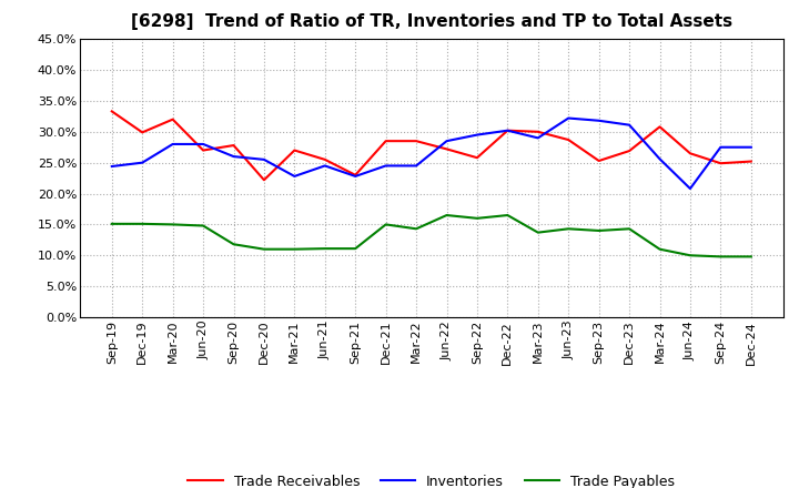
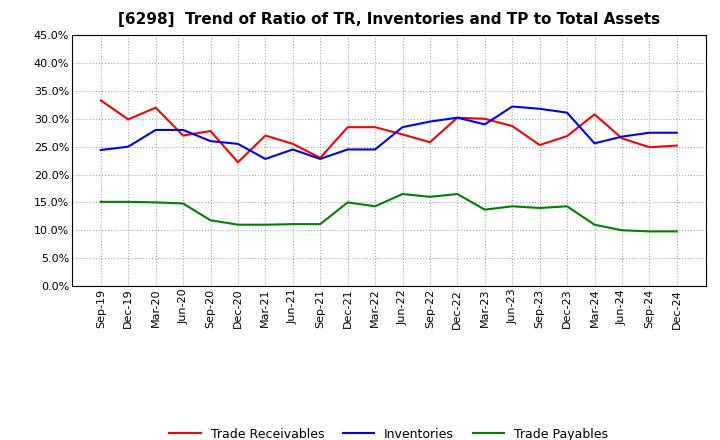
Inventories/Jun-24: 20.8% -> 26.8%
